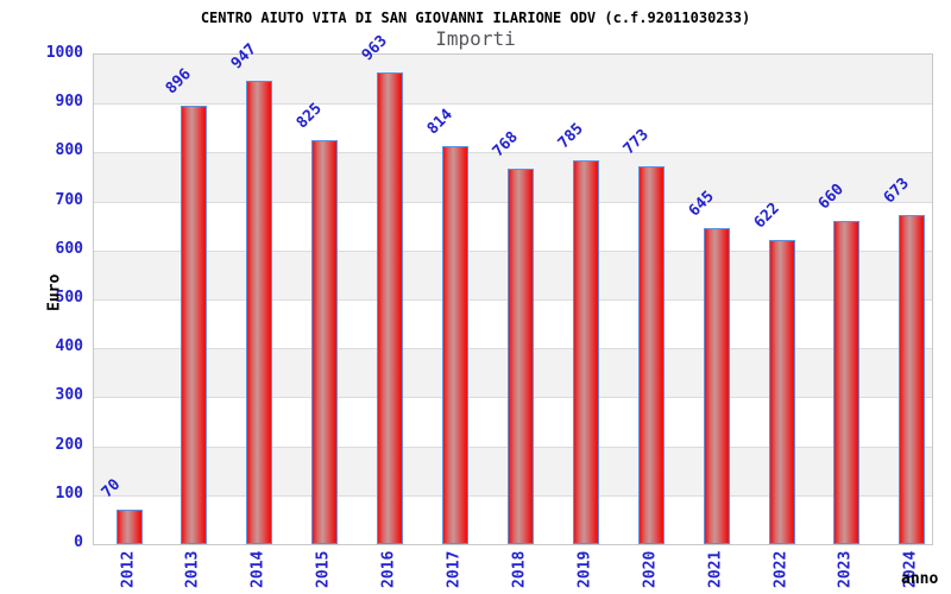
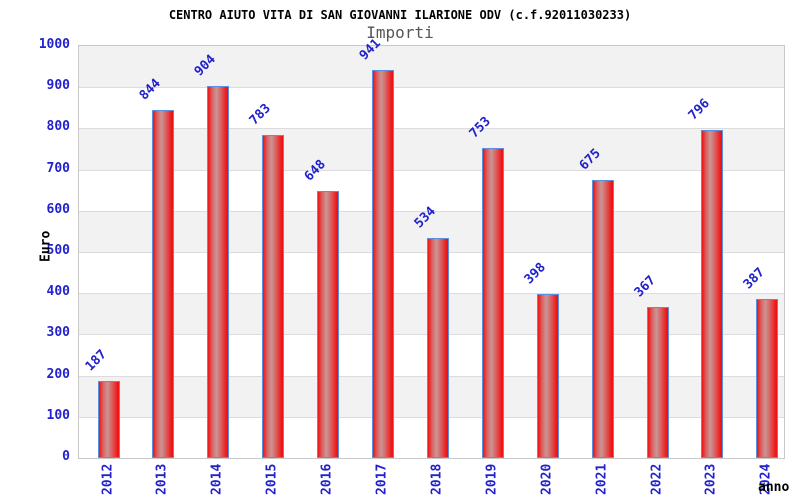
2012: 70 -> 187
2013: 896 -> 844
2014: 947 -> 904
2015: 825 -> 783
2016: 963 -> 648
2017: 814 -> 941
2018: 768 -> 534
2019: 785 -> 753
2020: 773 -> 398
2021: 645 -> 675
2022: 622 -> 367
2023: 660 -> 796
2024: 673 -> 387
